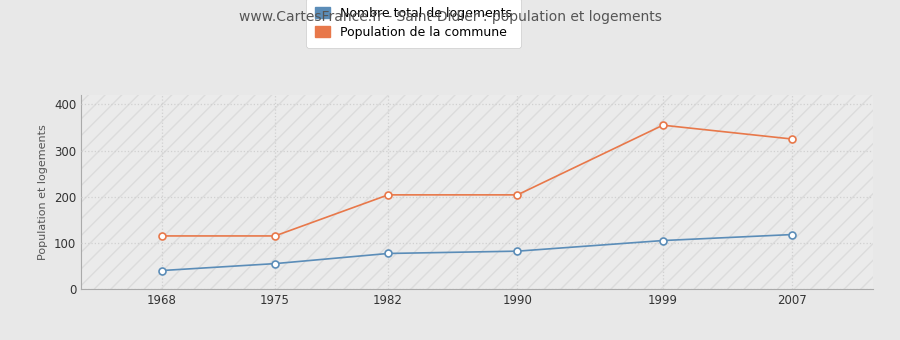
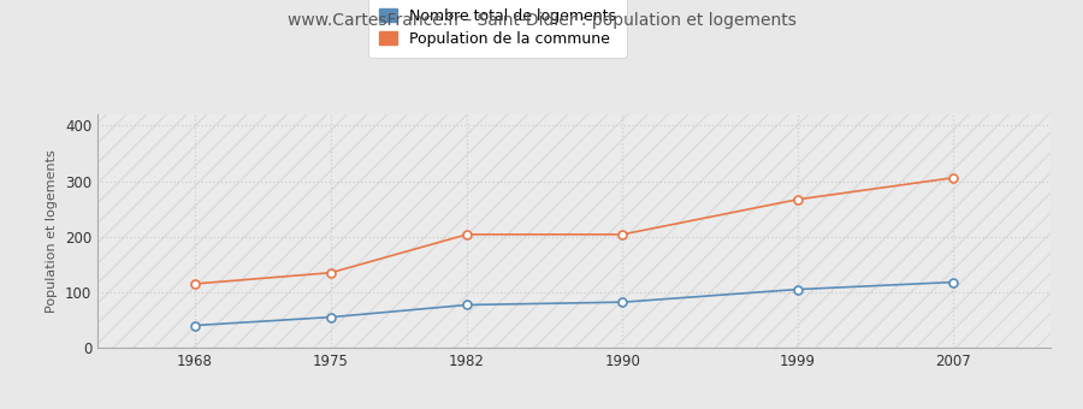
Population de la commune/1975: 115 -> 135
Population de la commune/1999: 355 -> 267
Population de la commune/2007: 325 -> 306
